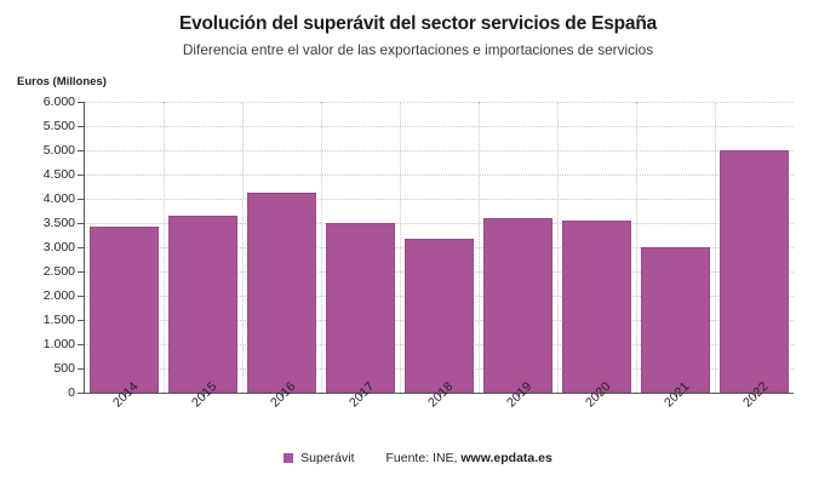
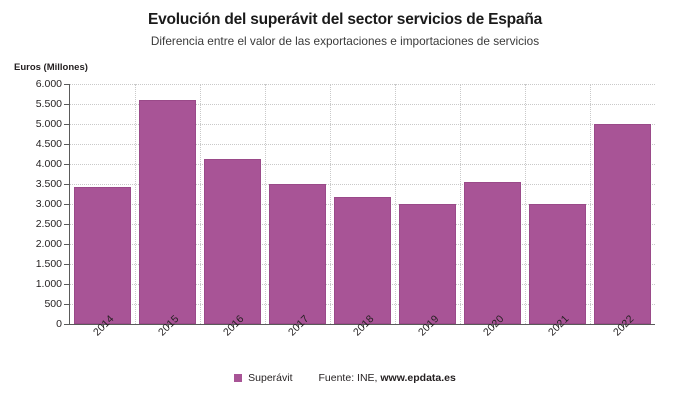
2015: 3600 -> 5600
2019: 3600 -> 3000
